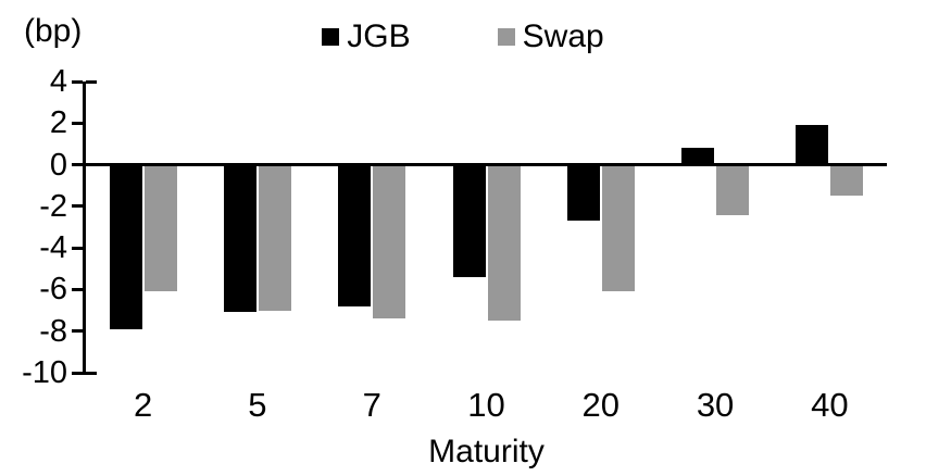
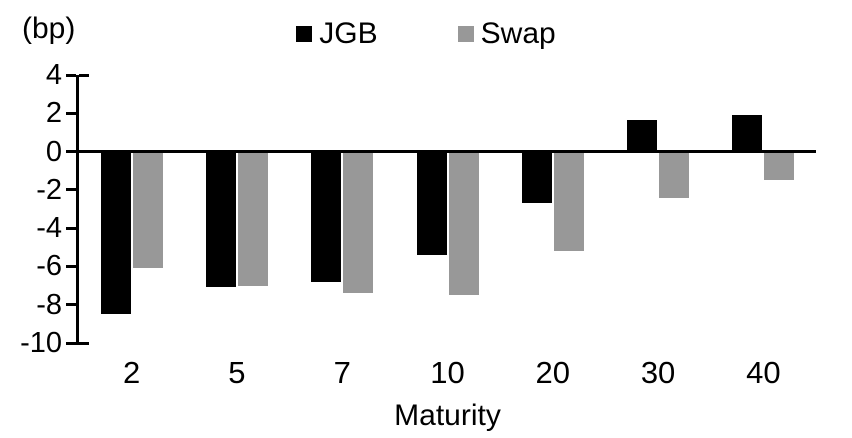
JGB/2: -7.9 -> -8.5
Swap/20: -6.1 -> -5.2
JGB/30: 0.8 -> 1.6
